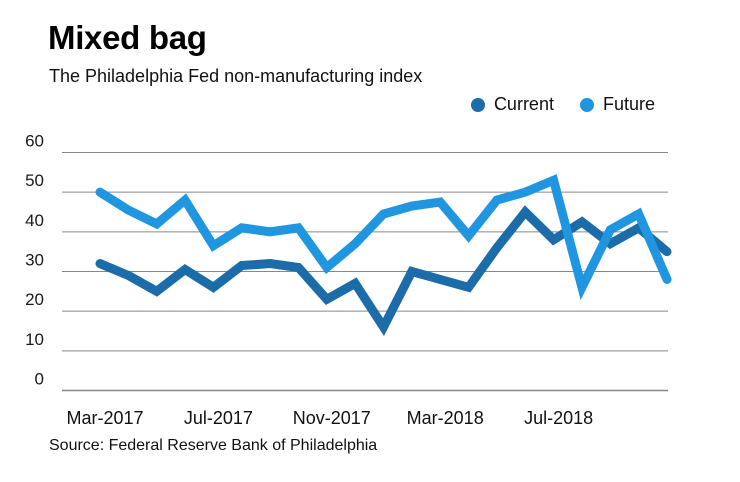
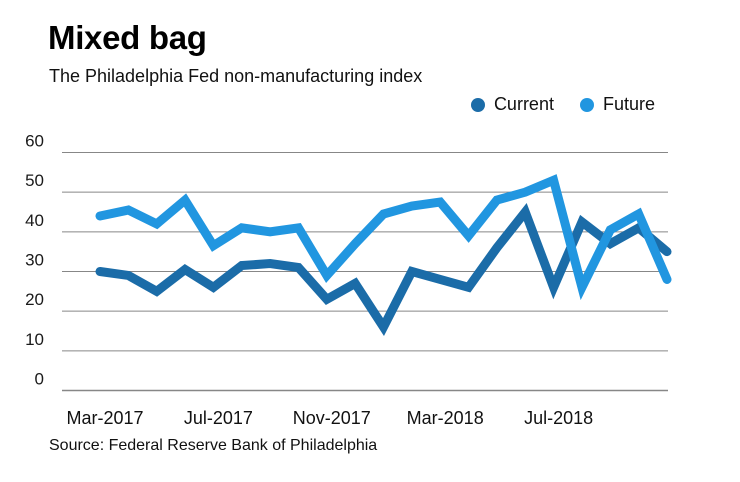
Current/Mar-2017: 32 -> 30
Future/Mar-2017: 50 -> 44
Future/Nov-2017: 31 -> 29
Current/Jul-2018: 38 -> 26
